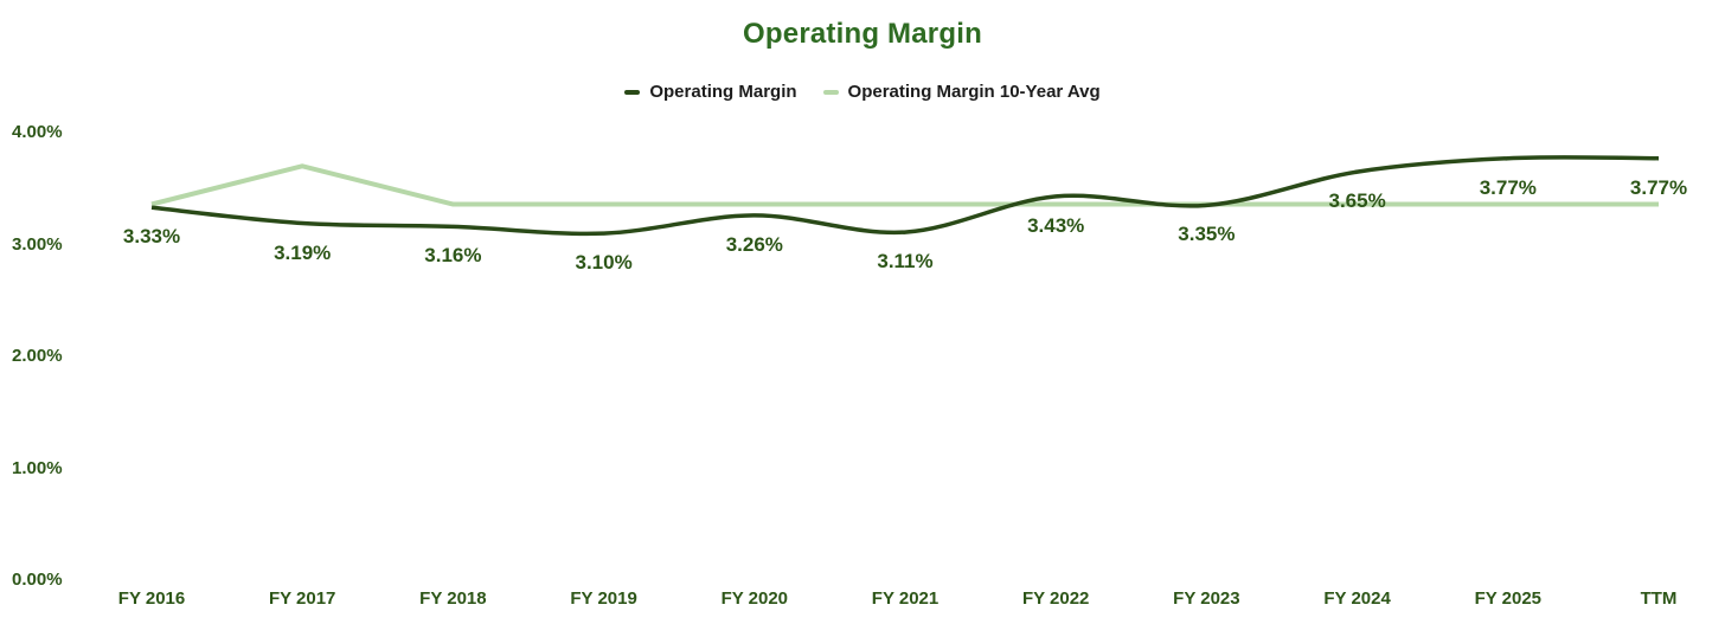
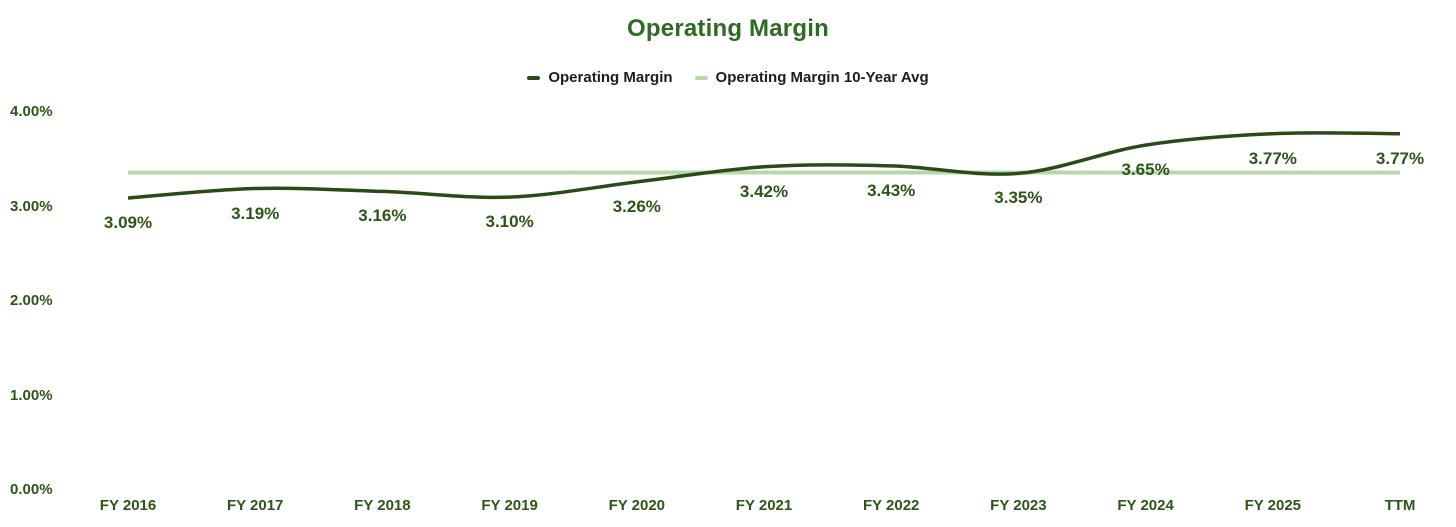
Operating Margin/FY 2016: 3.33% -> 3.09%
Operating Margin 10-Year Avg/FY 2017: 3.7% -> 3.4%
Operating Margin/FY 2021: 3.11% -> 3.42%
